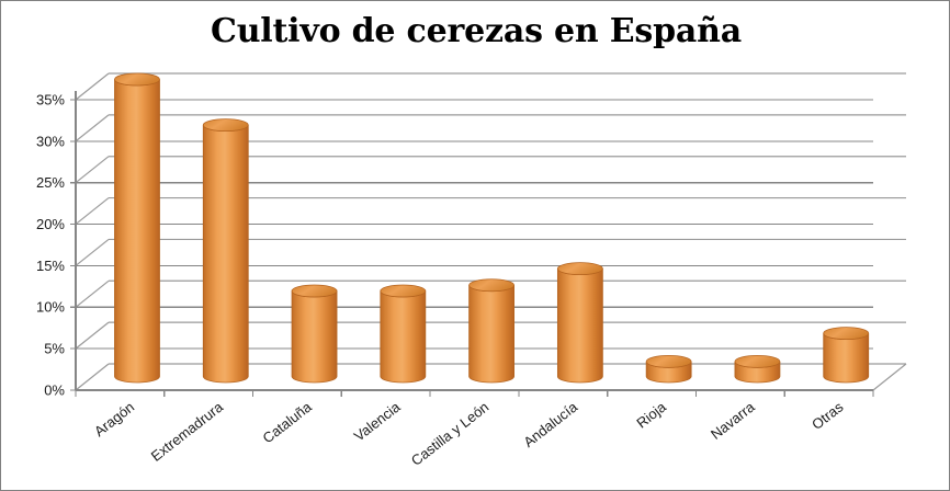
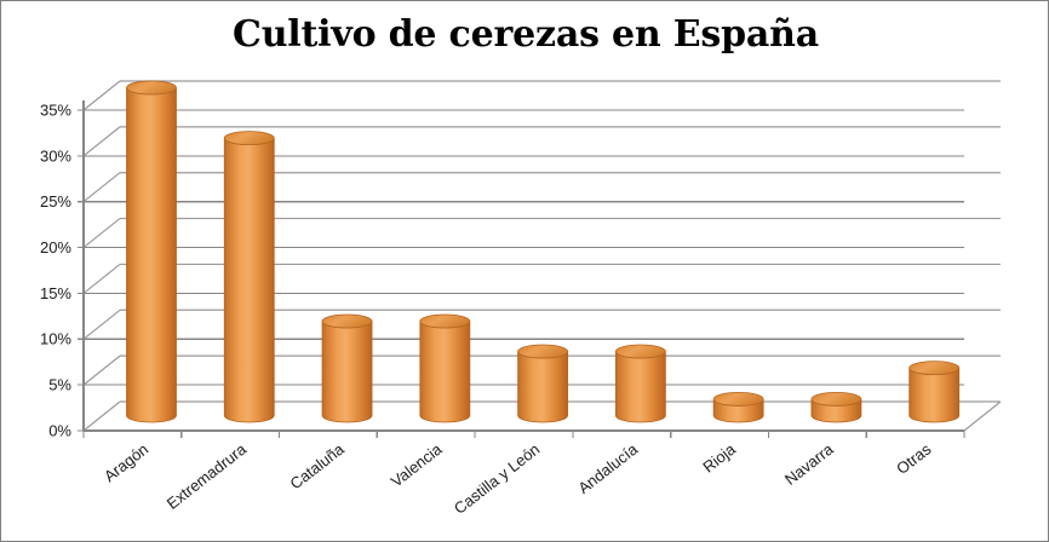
Castilla y León: 11% -> 7%
Andalucía: 13% -> 7%
